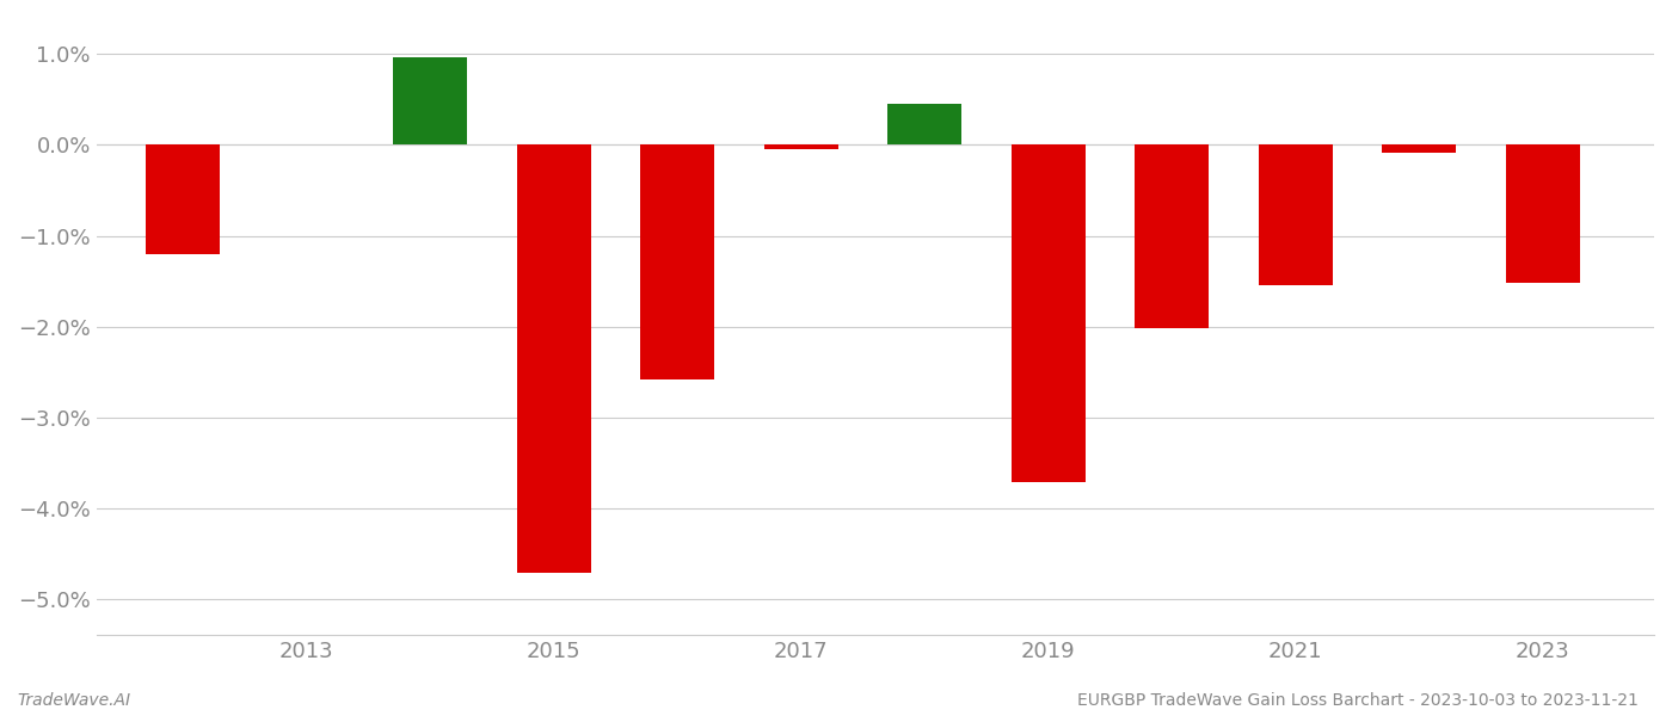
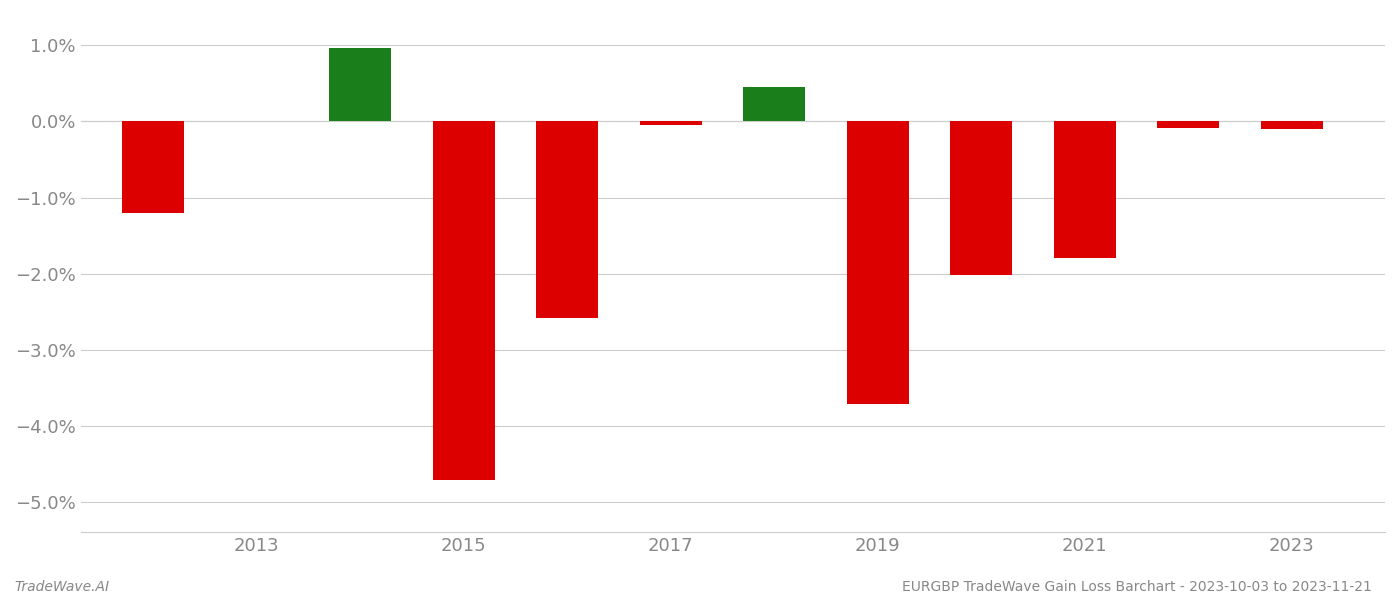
2021: -1.54% -> -1.80%
2023: -1.52% -> -0.10%
